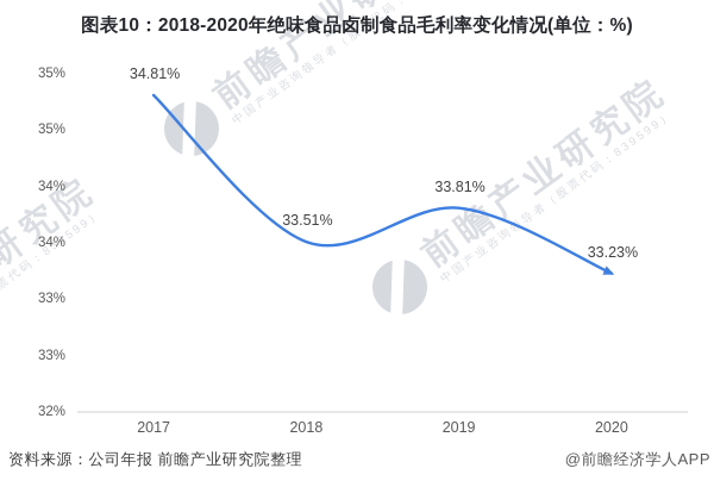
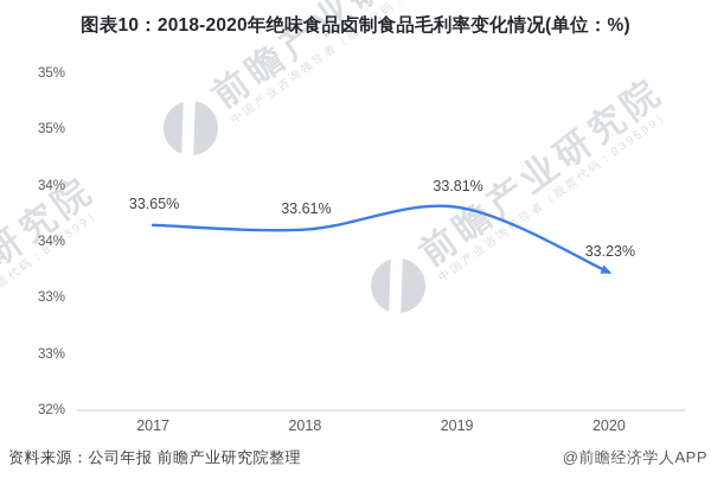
2017: 34.81% -> 33.65%
2018: 33.51% -> 33.61%
